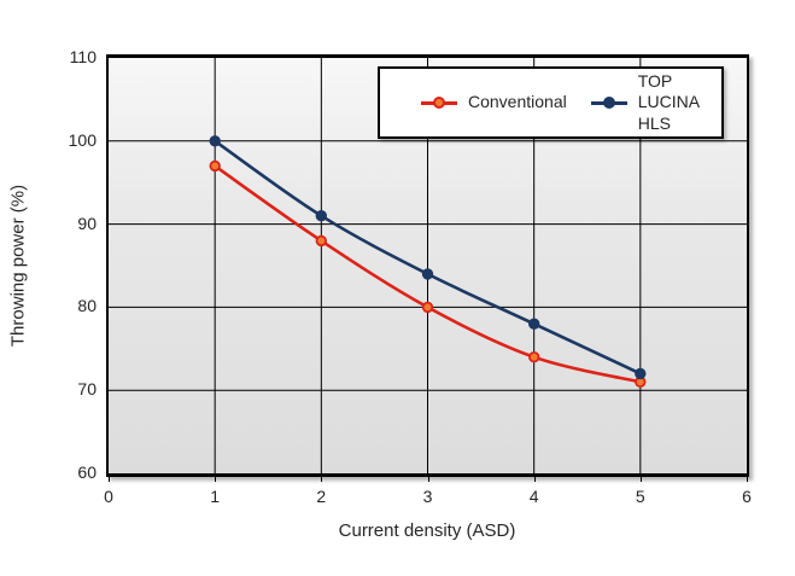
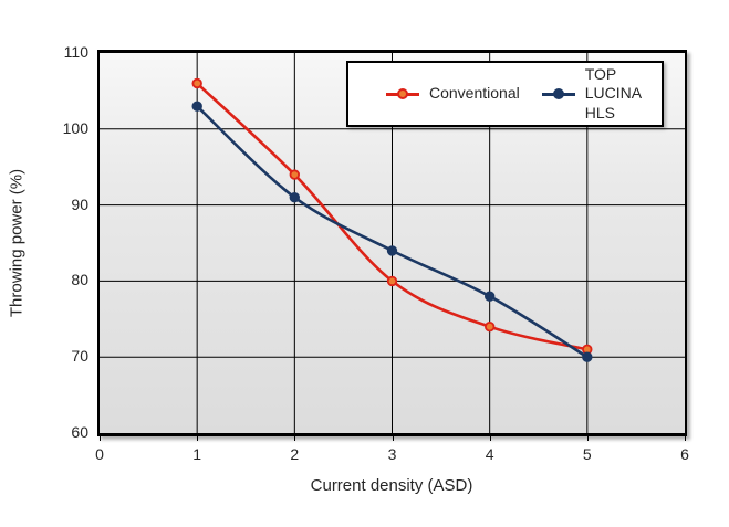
Conventional/1: 97 -> 106
TOP LUCINA HLS/1: 100 -> 103
Conventional/2: 88 -> 94
TOP LUCINA HLS/5: 72 -> 70
